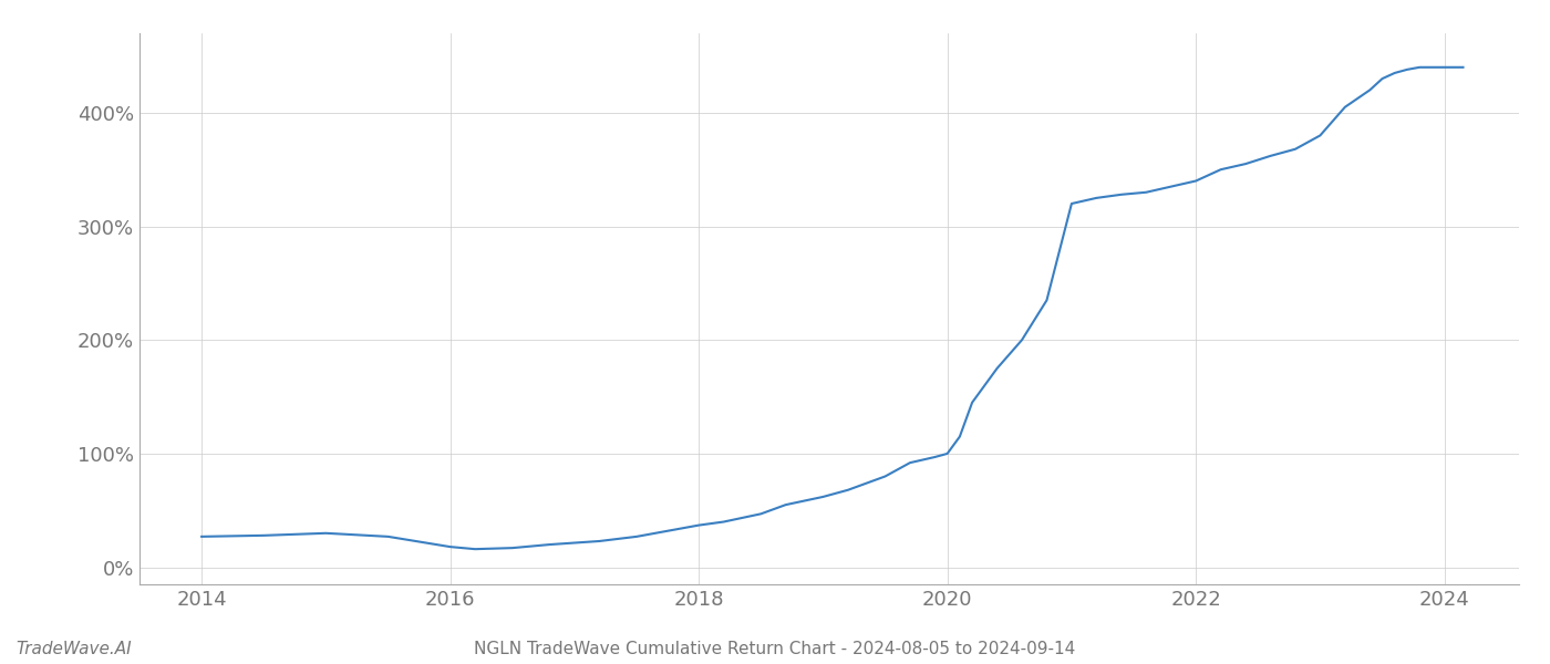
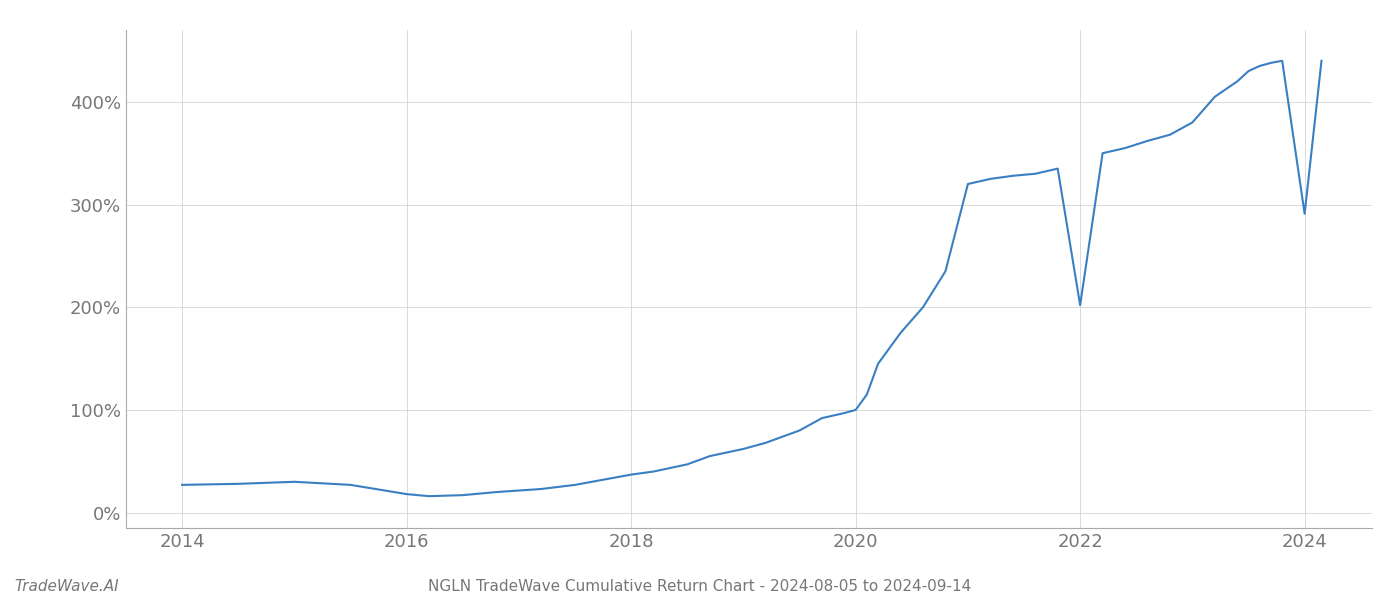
2022: 340% -> 202%
2024: 440% -> 291%
